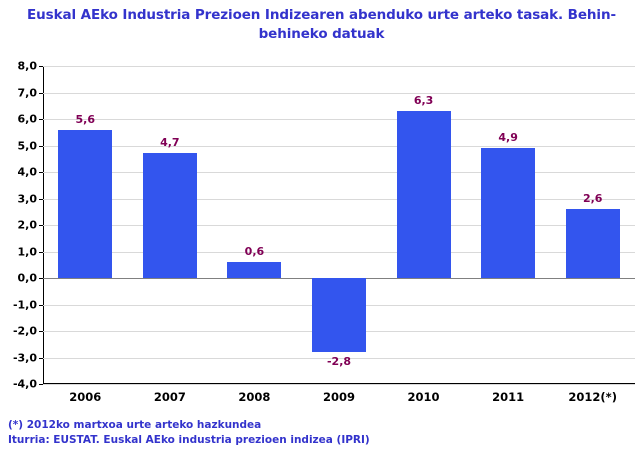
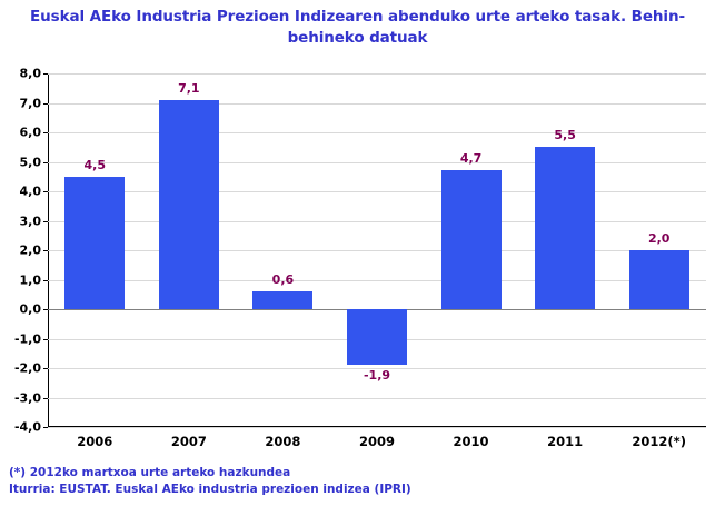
2006: 5,6 -> 4,5
2007: 4,7 -> 7,1
2009: -2,8 -> -1,9
2010: 6,3 -> 4,7
2011: 4,9 -> 5,5
2012(*): 2,6 -> 2,0
